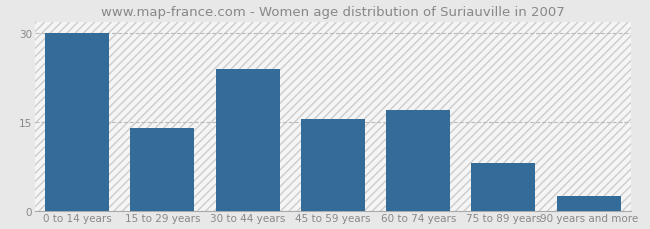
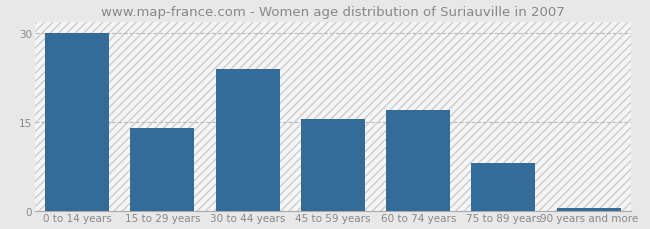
90 years and more: 2.4 -> 0.5
